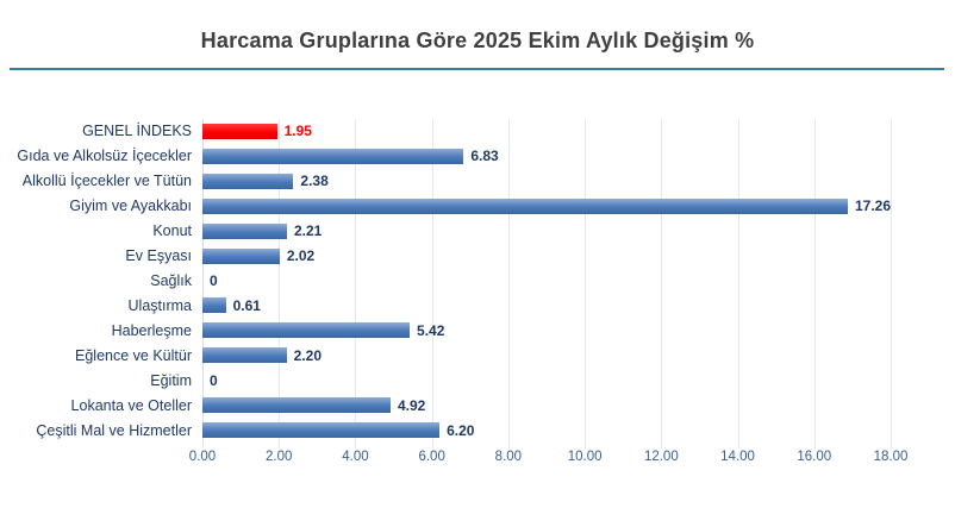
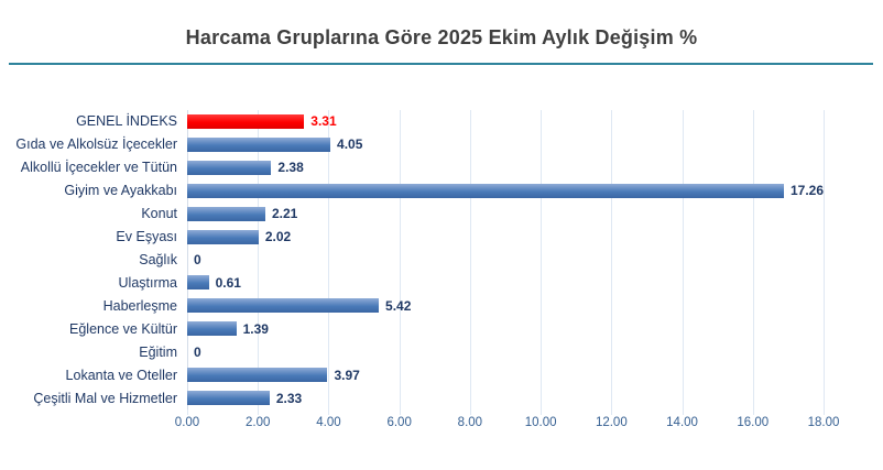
GENEL İNDEKS: 1.95 -> 3.31
Gıda ve Alkolsüz İçecekler: 6.83 -> 4.05
Eğlence ve Kültür: 2.20 -> 1.39
Lokanta ve Oteller: 4.92 -> 3.97
Çeşitli Mal ve Hizmetler: 6.20 -> 2.33
